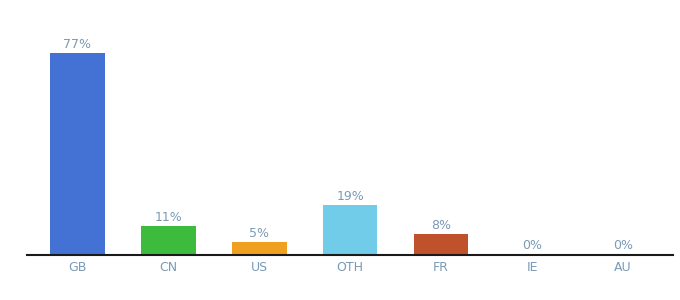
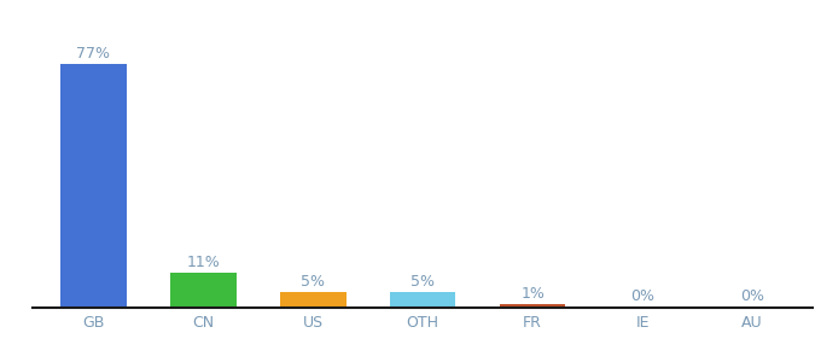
OTH: 19% -> 5%
FR: 8% -> 1%
